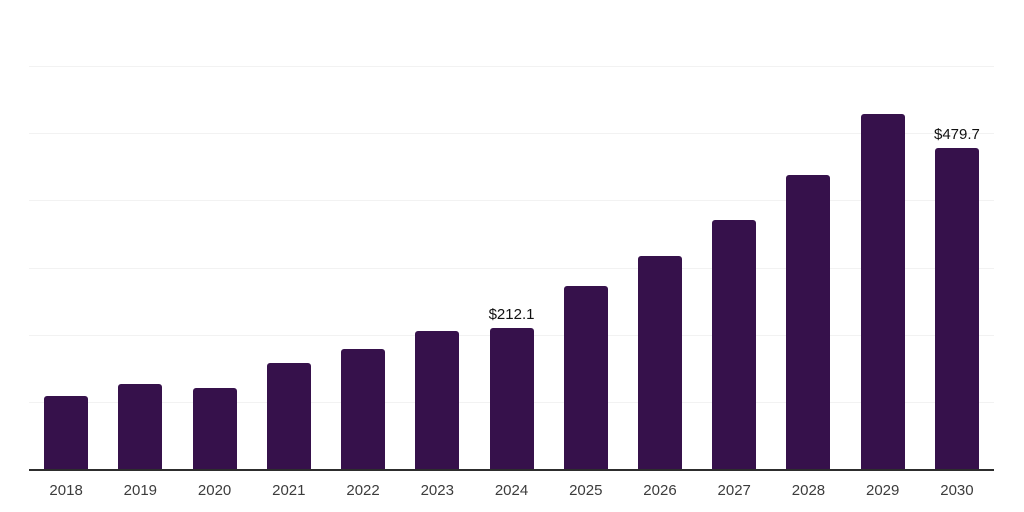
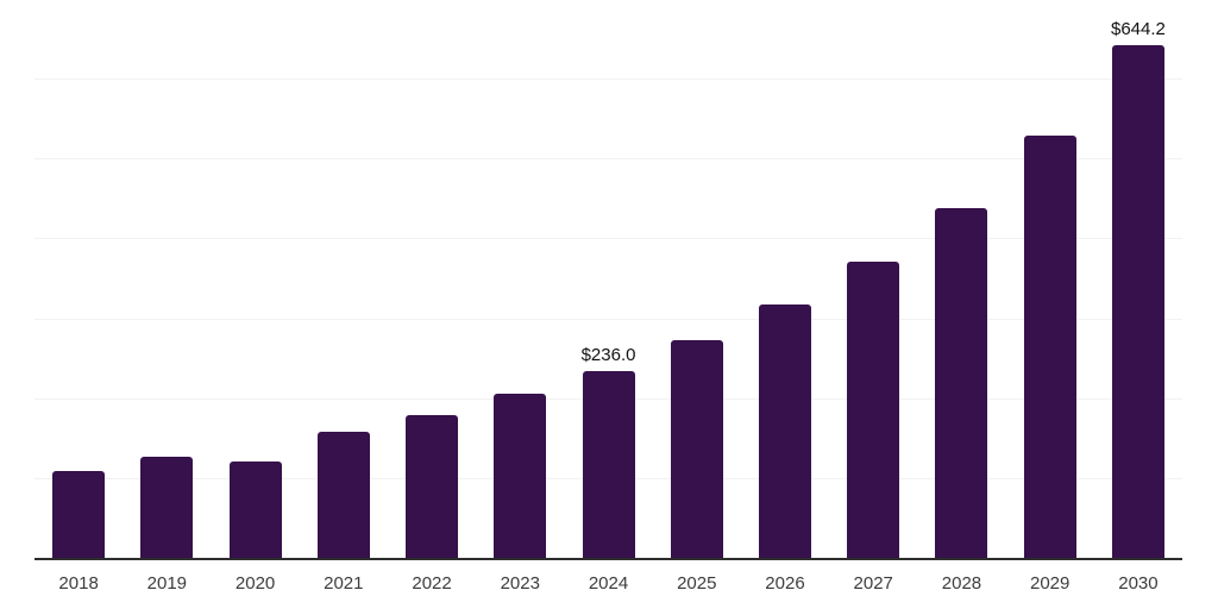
2024: $212.1 -> $236.0
2030: $479.7 -> $644.2
